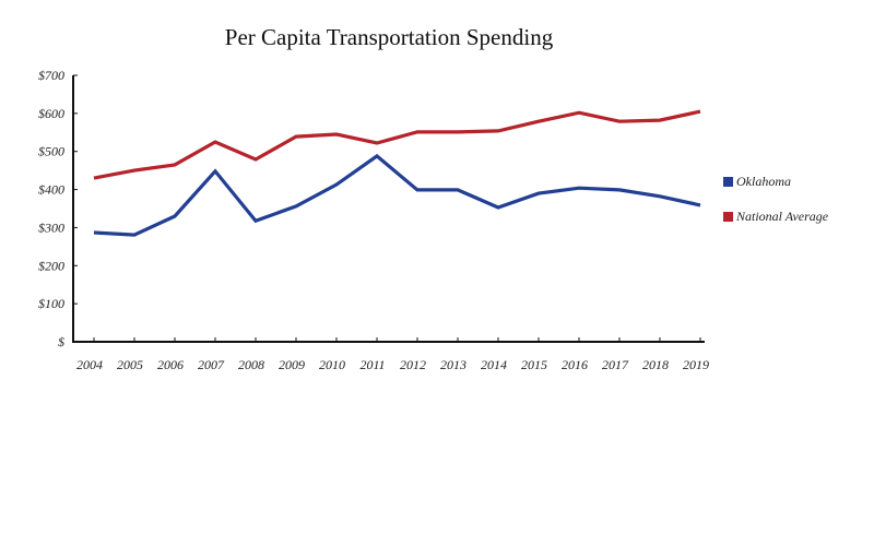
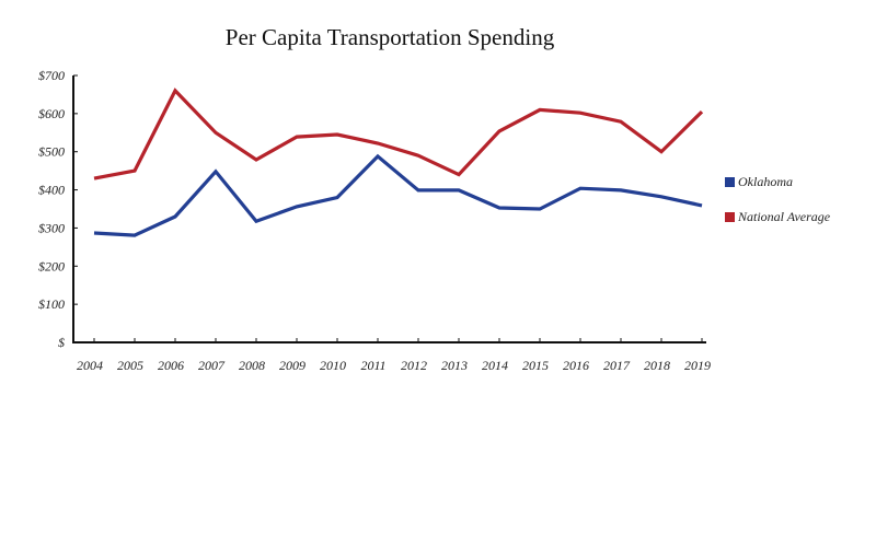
National Average/2006: $460 -> $660
National Average/2007: $520 -> $550
Oklahoma/2010: $410 -> $380
National Average/2012: $550 -> $490
National Average/2013: $550 -> $440
Oklahoma/2015: $390 -> $350
National Average/2015: $580 -> $610
National Average/2018: $580 -> $500
